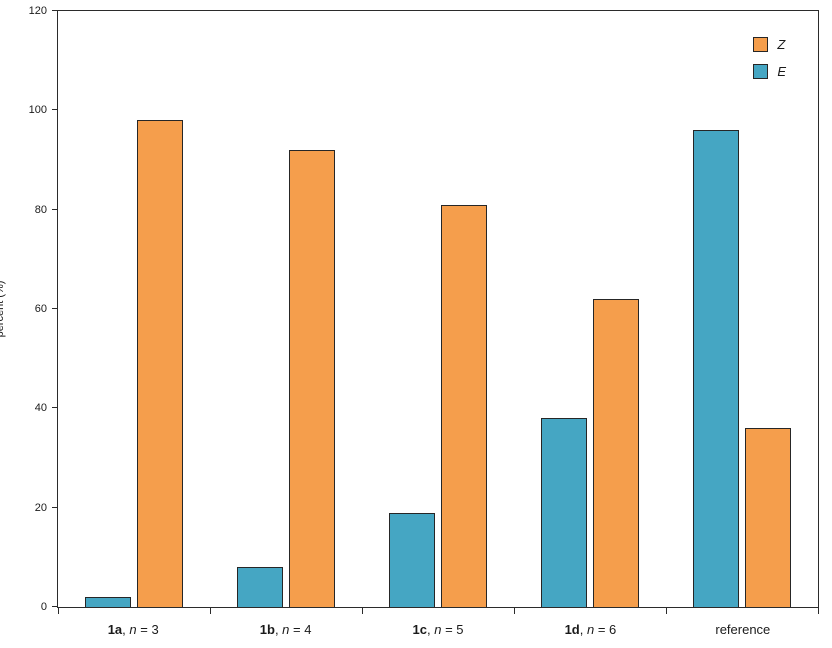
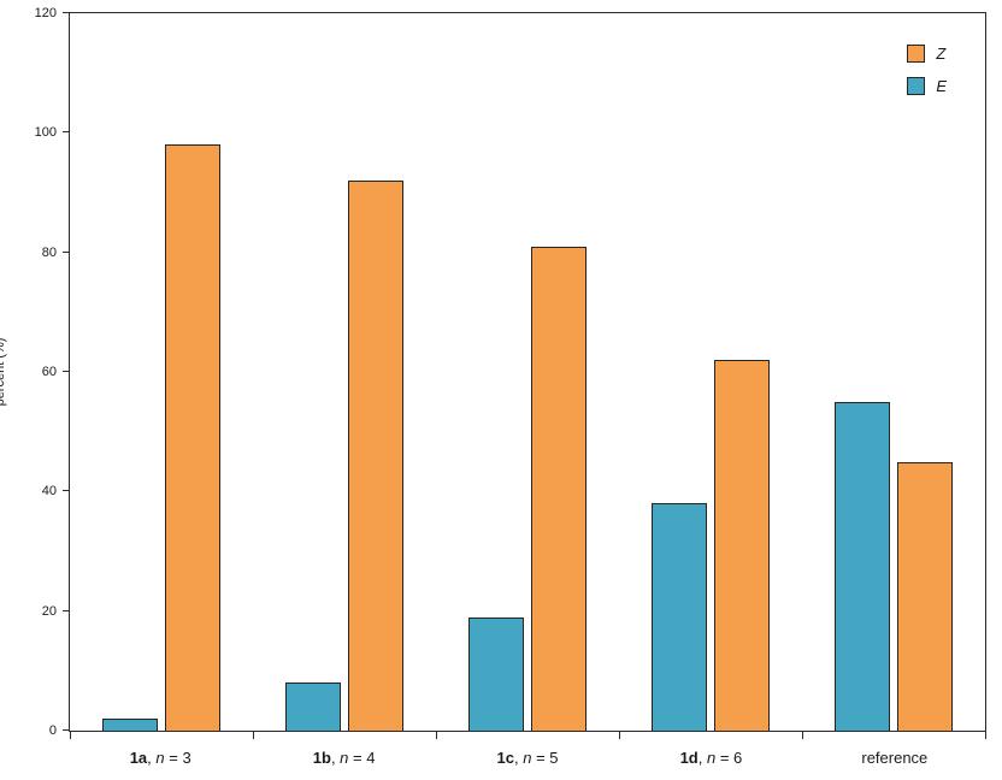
Z/reference: 36 -> 45
E/reference: 96 -> 55
